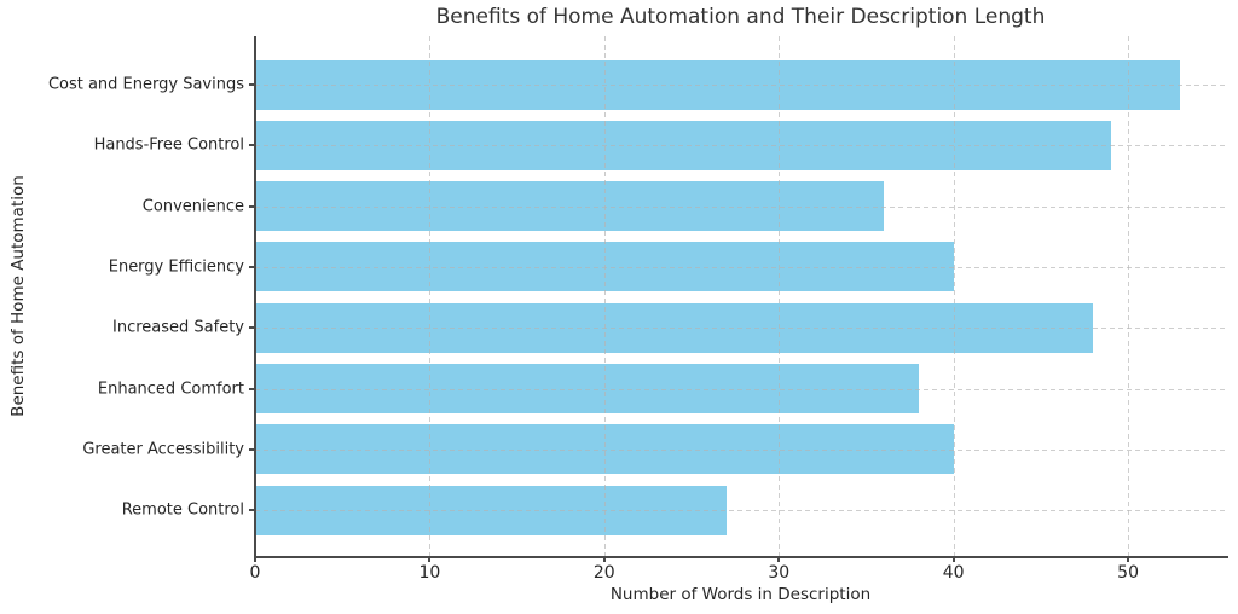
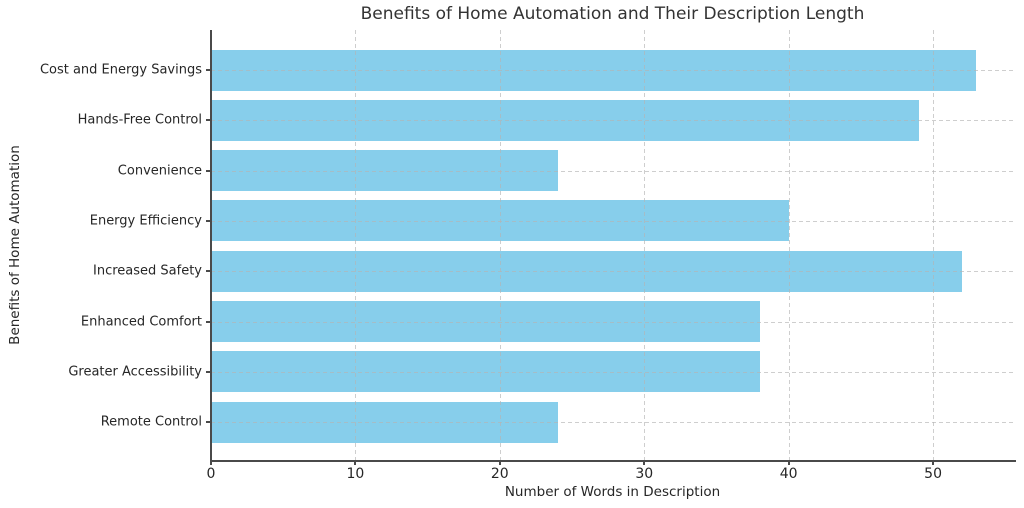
Convenience: 36 -> 24
Increased Safety: 48 -> 52
Greater Accessibility: 40 -> 38
Remote Control: 27 -> 24
